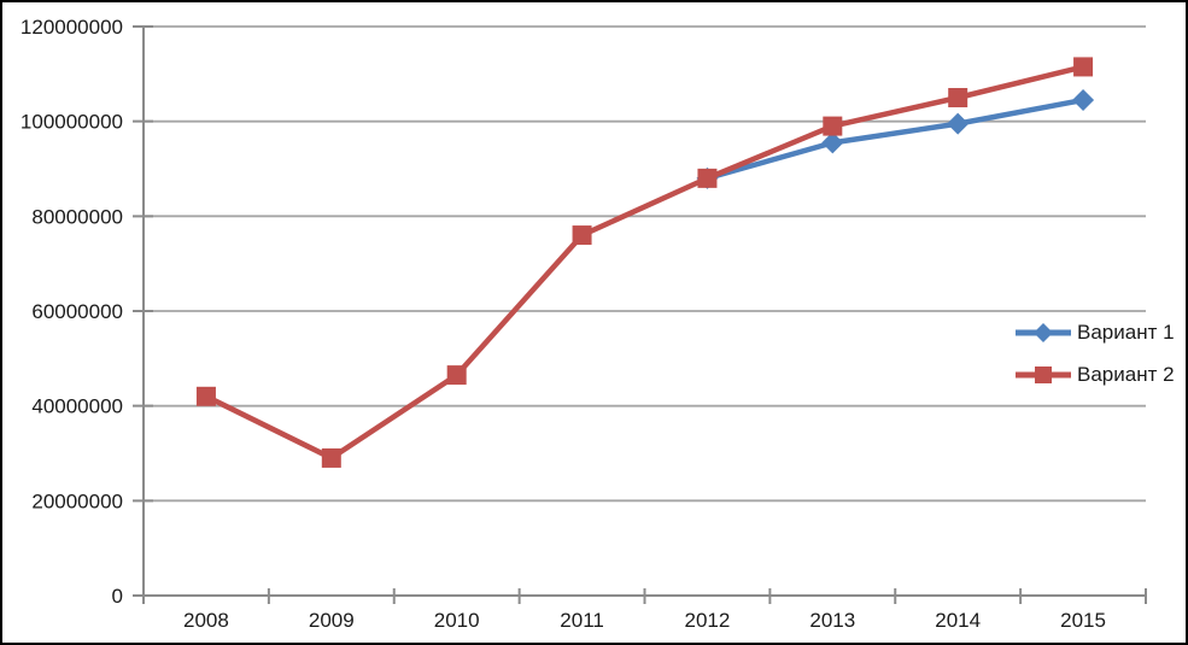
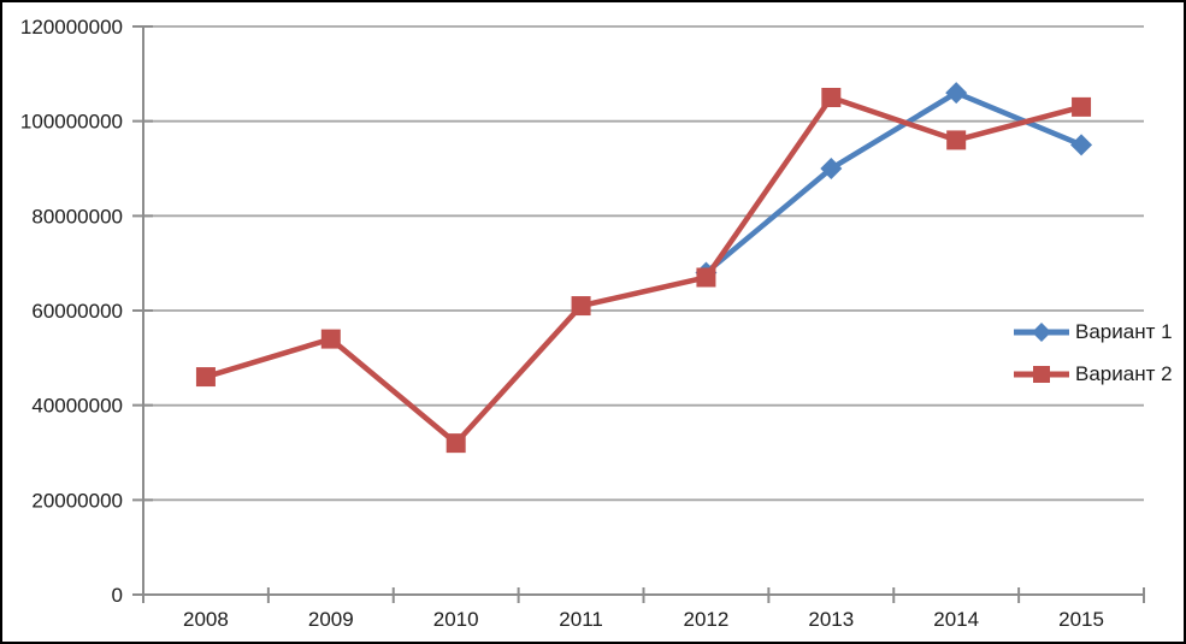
Вариант 2/2008: 42000000 -> 46000000
Вариант 2/2009: 29000000 -> 54000000
Вариант 2/2010: 46000000 -> 32000000
Вариант 2/2011: 76000000 -> 61000000
Вариант 1/2012: 88000000 -> 68000000
Вариант 2/2012: 88000000 -> 67000000
Вариант 1/2013: 96000000 -> 90000000
Вариант 2/2013: 99000000 -> 105000000
Вариант 1/2014: 100000000 -> 106000000
Вариант 2/2014: 105000000 -> 96000000
Вариант 1/2015: 104000000 -> 95000000
Вариант 2/2015: 112000000 -> 103000000
